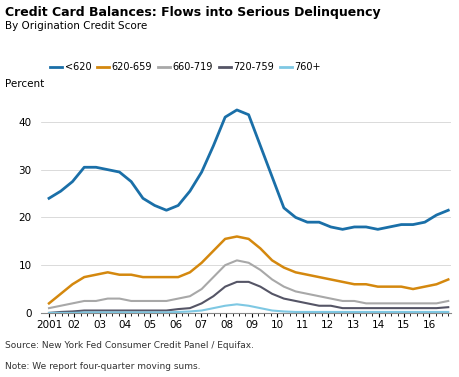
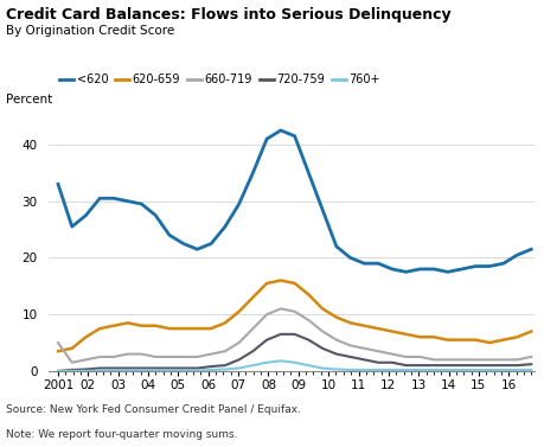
<620/2001: 24.0 -> 33.0
620-659/2001: 2.0 -> 3.5
660-719/2001: 1.0 -> 5.0
